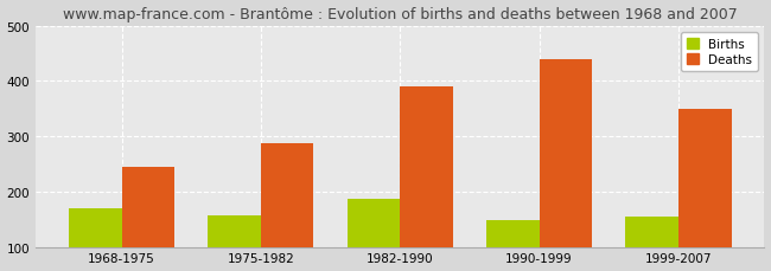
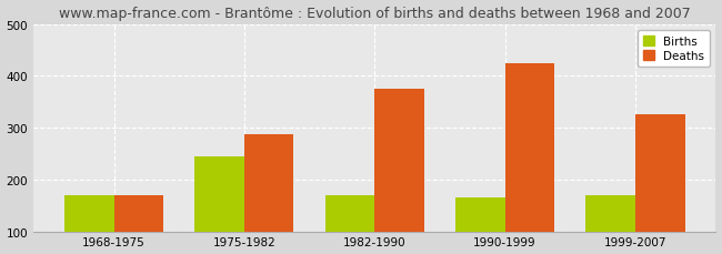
Deaths/1968-1975: 245 -> 170
Births/1975-1982: 157 -> 245
Births/1982-1990: 186 -> 170
Deaths/1982-1990: 390 -> 375
Births/1990-1999: 148 -> 165
Deaths/1990-1999: 440 -> 425
Births/1999-2007: 155 -> 170
Deaths/1999-2007: 350 -> 325
